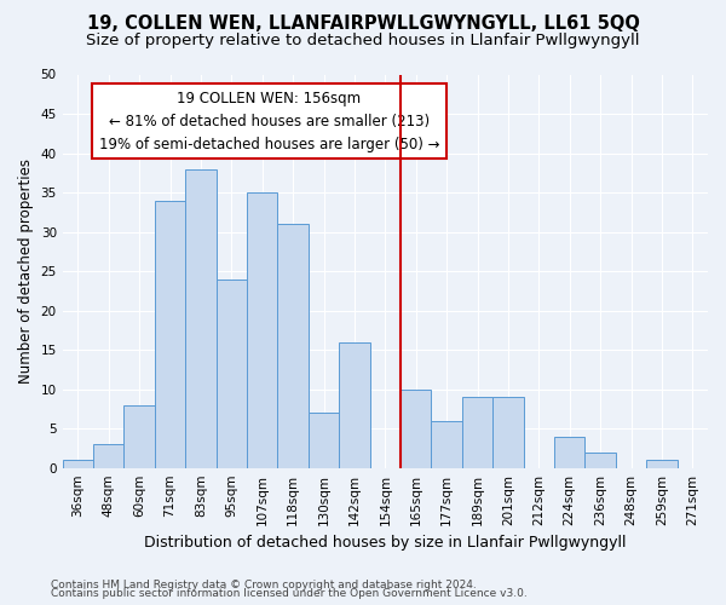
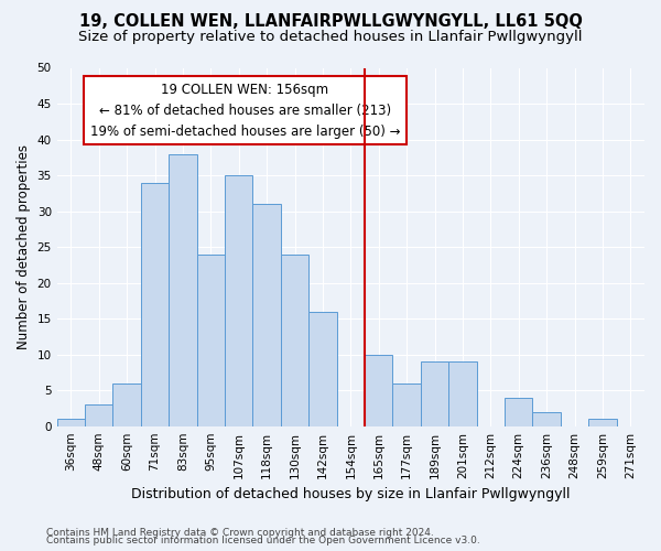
60sqm: 8 -> 6
130sqm: 7 -> 24
